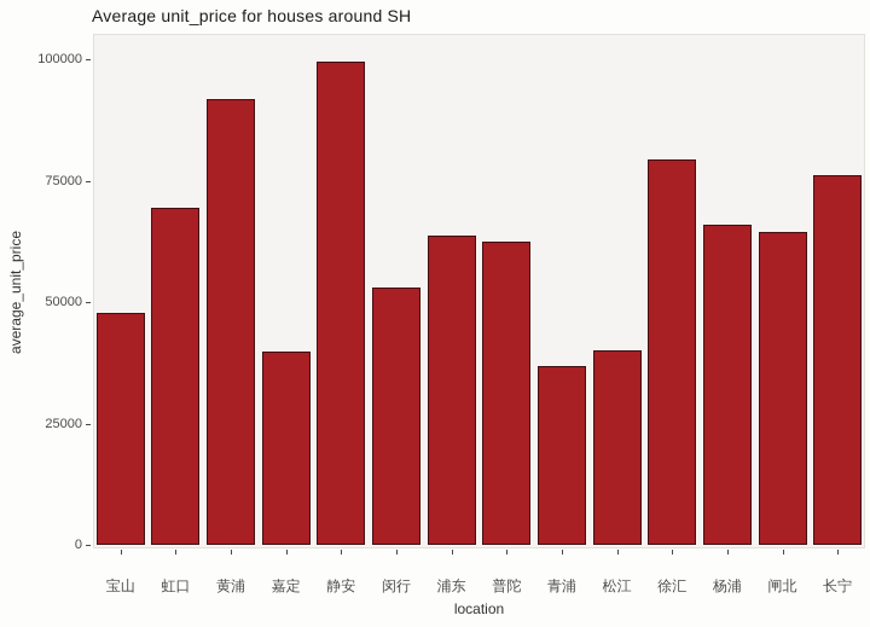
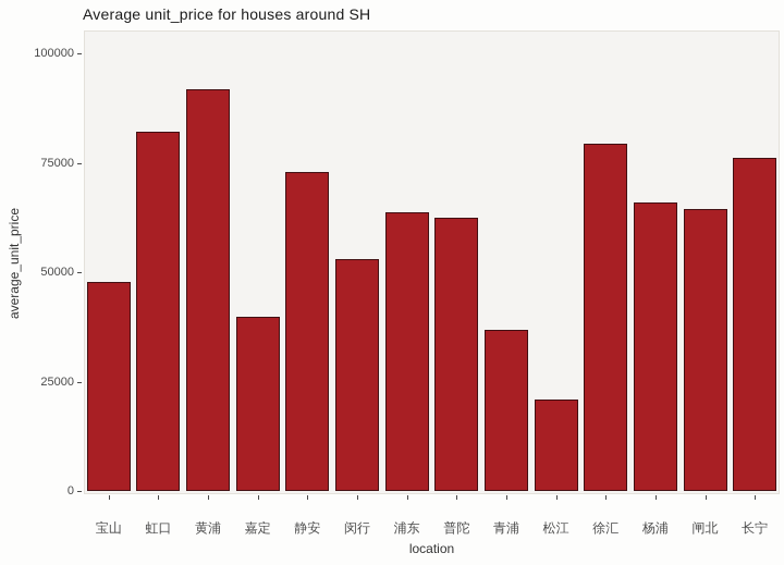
虹口: 69000 -> 82000
静安: 100000 -> 73000
松江: 40000 -> 21000
